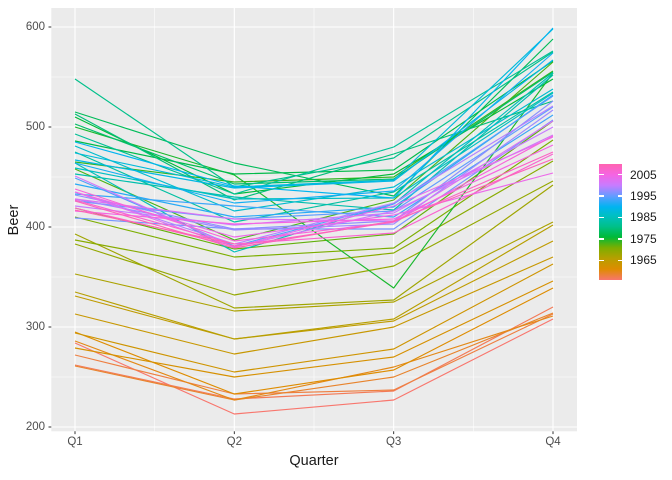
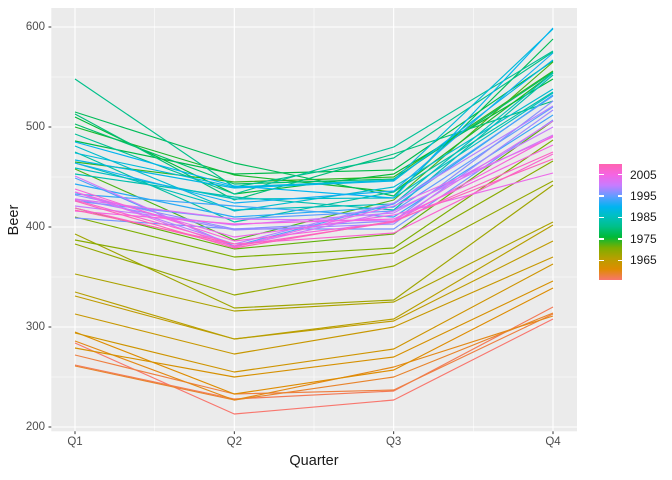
1985/Q2: 375 -> 417
1975/Q3: 339 -> 435
